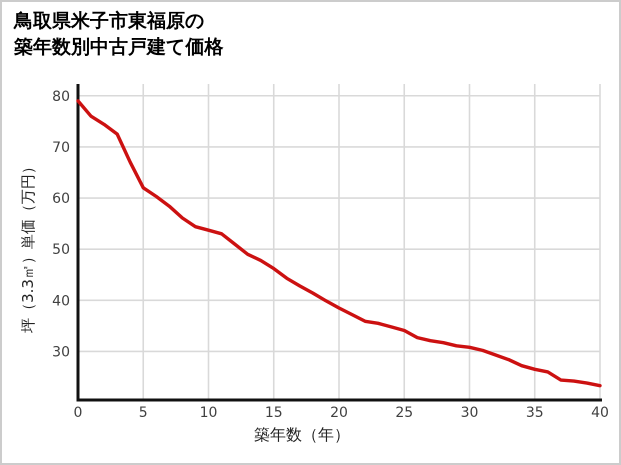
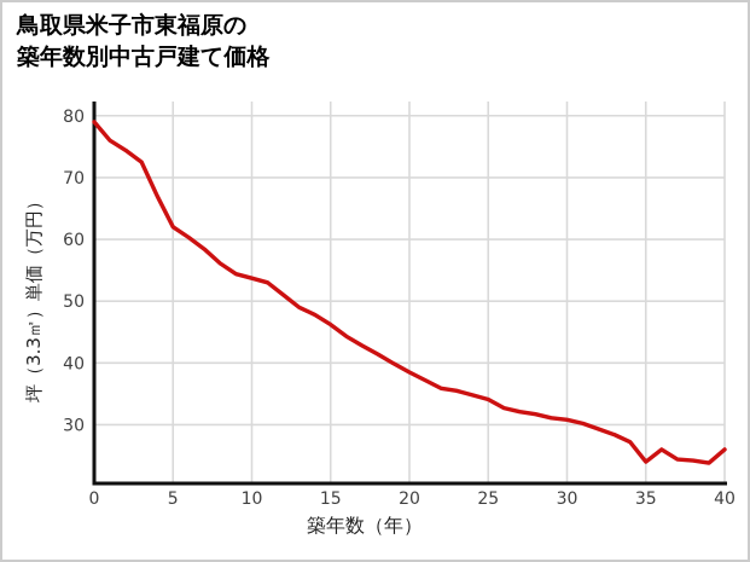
35: 26 -> 24
40: 23 -> 26
